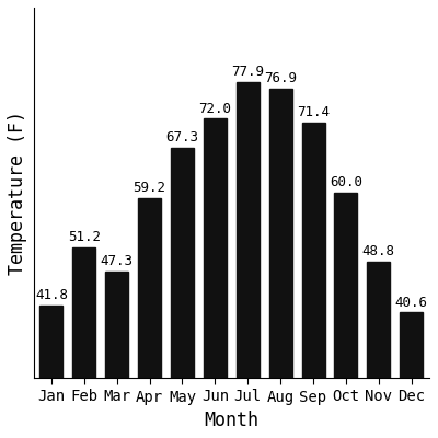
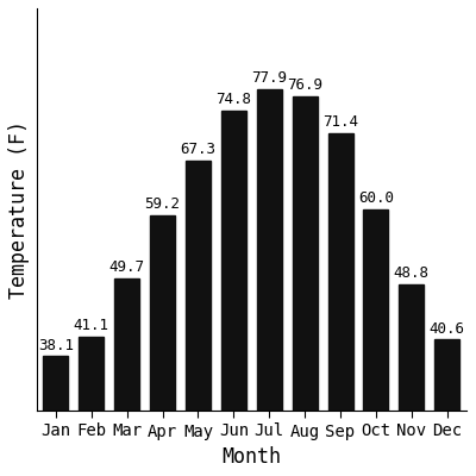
Jan: 41.8 -> 38.1
Feb: 51.2 -> 41.1
Mar: 47.3 -> 49.7
Jun: 72.0 -> 74.8
